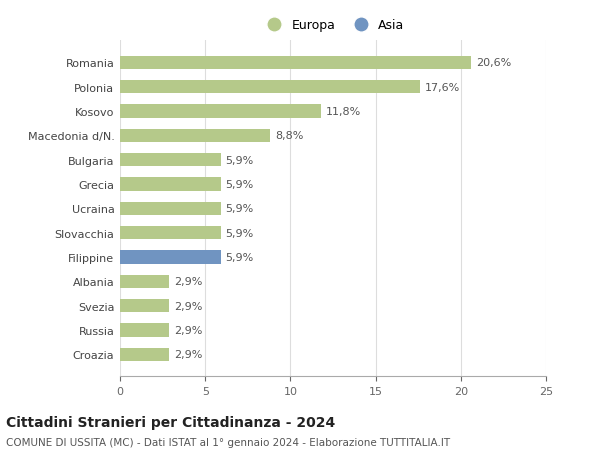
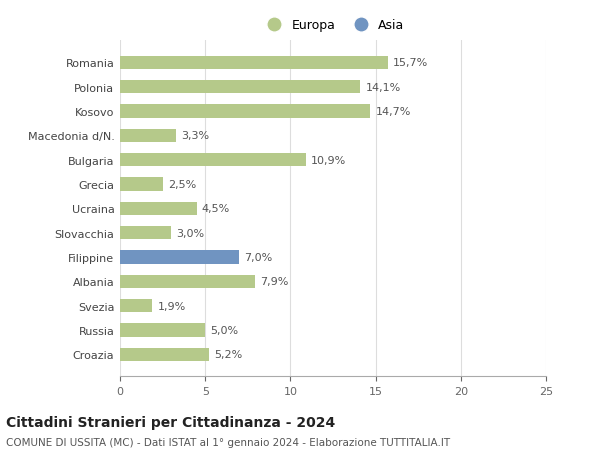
Romania: 20,6% -> 15,7%
Polonia: 17,6% -> 14,1%
Kosovo: 11,8% -> 14,7%
Macedonia d/N.: 8,8% -> 3,3%
Bulgaria: 5,9% -> 10,9%
Grecia: 5,9% -> 2,5%
Ucraina: 5,9% -> 4,5%
Slovacchia: 5,9% -> 3,0%
Filippine: 5,9% -> 7,0%
Albania: 2,9% -> 7,9%
Svezia: 2,9% -> 1,9%
Russia: 2,9% -> 5,0%
Croazia: 2,9% -> 5,2%
